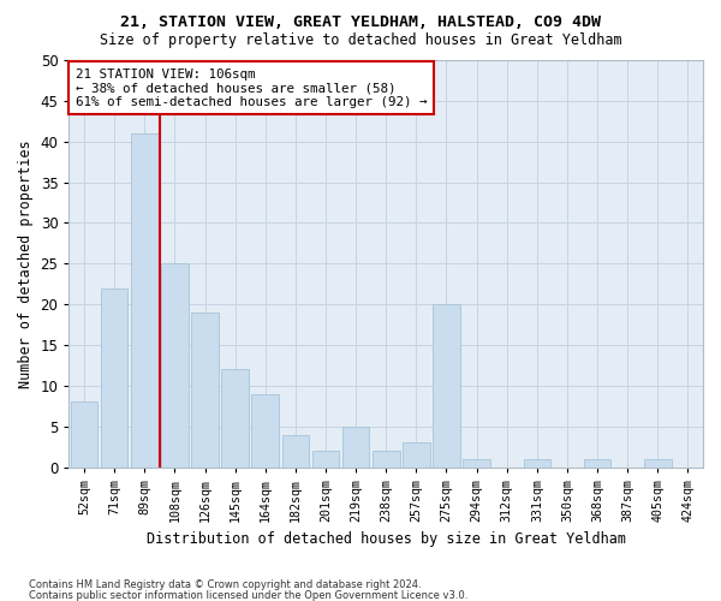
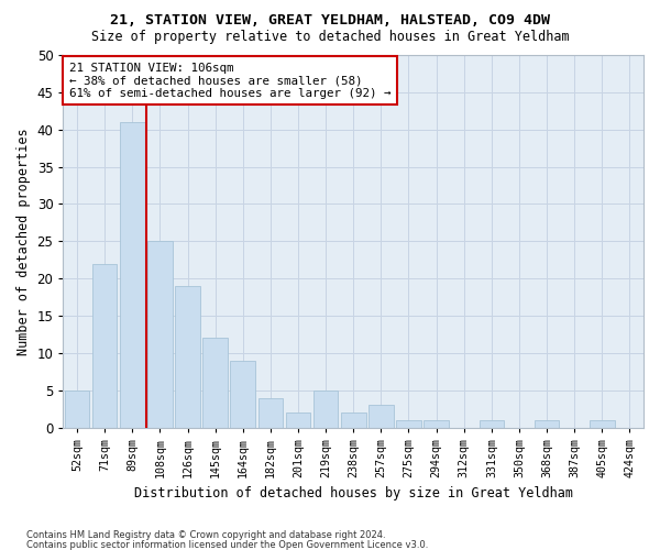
52sqm: 8 -> 5
275sqm: 20 -> 1
